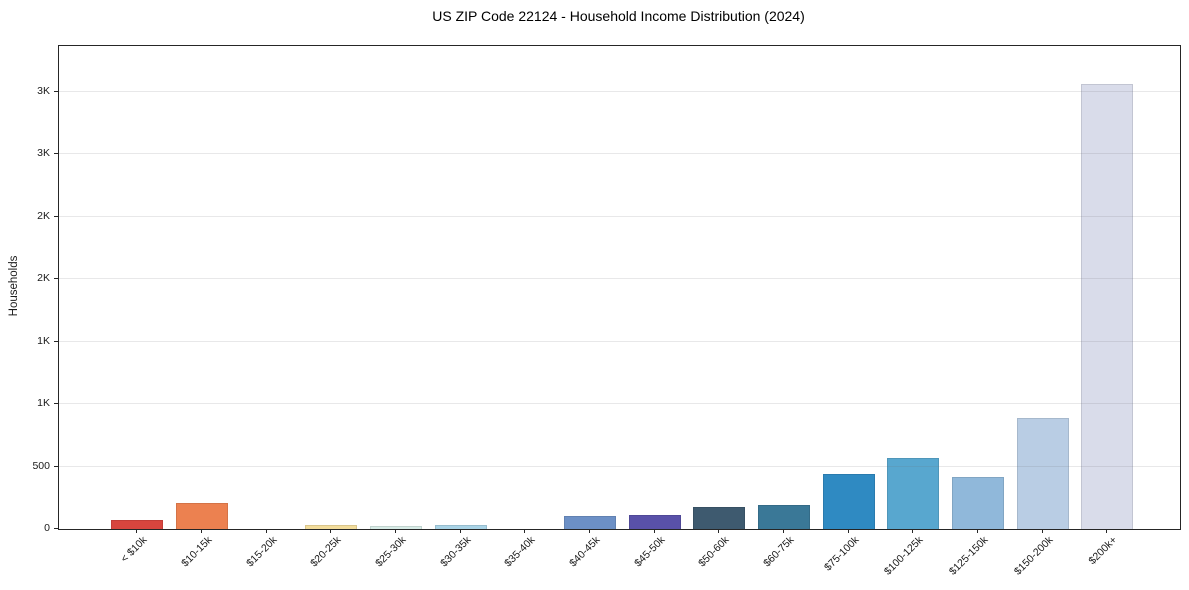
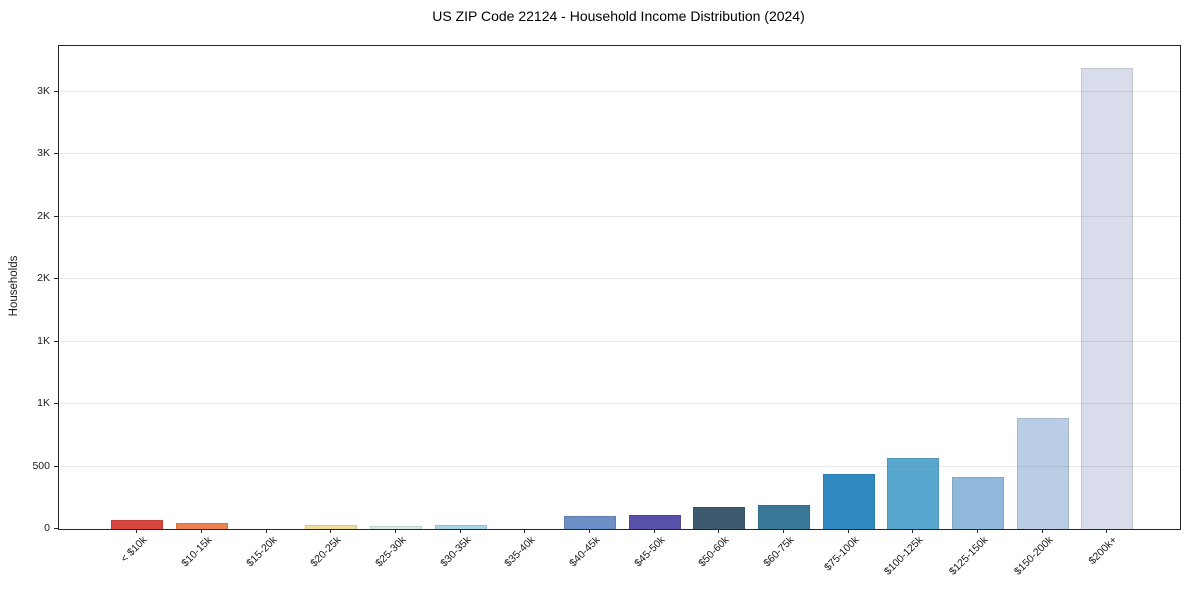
$10-15k: 0.21K -> 0.04K
$200k+: 3.56K -> 3.69K
